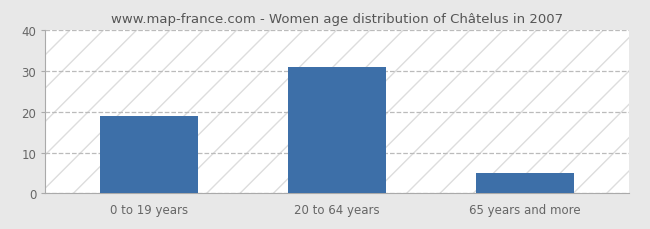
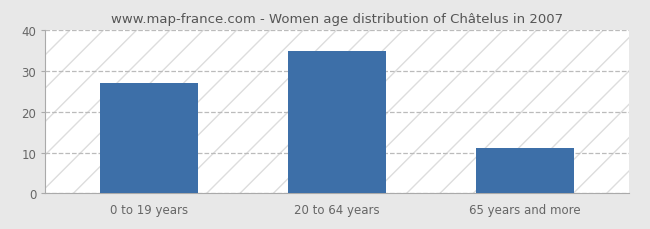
0 to 19 years: 19 -> 27
20 to 64 years: 31 -> 35
65 years and more: 5 -> 11
